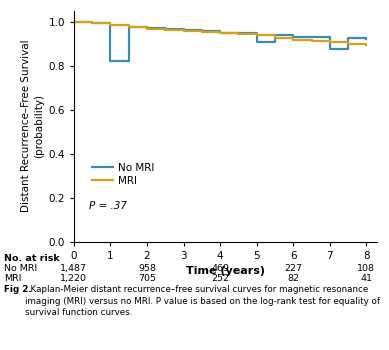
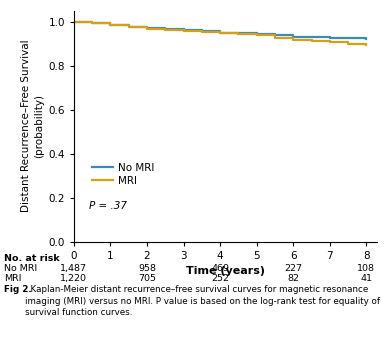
No MRI/1: 0.820 -> 0.985
No MRI/5: 0.905 -> 0.941
No MRI/7: 0.875 -> 0.926
